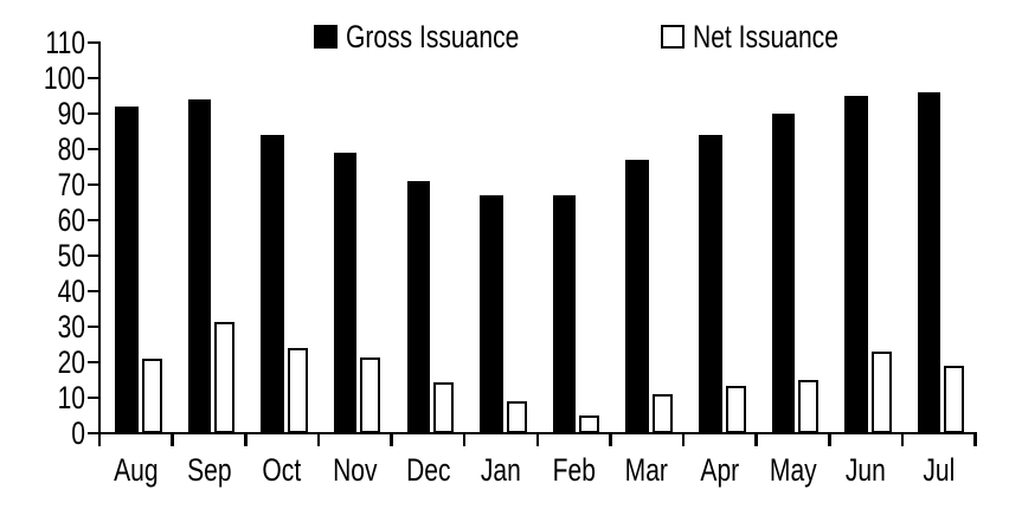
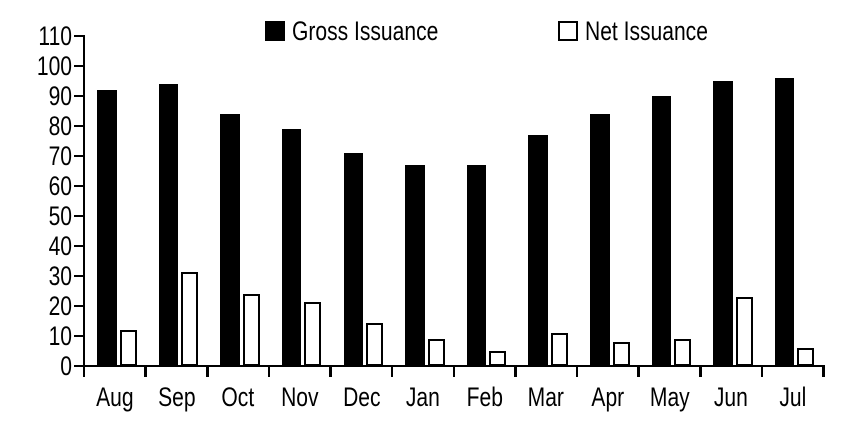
Net Issuance/Aug: 21 -> 12
Net Issuance/Apr: 14 -> 8
Net Issuance/May: 15 -> 9
Net Issuance/Jul: 19 -> 6
